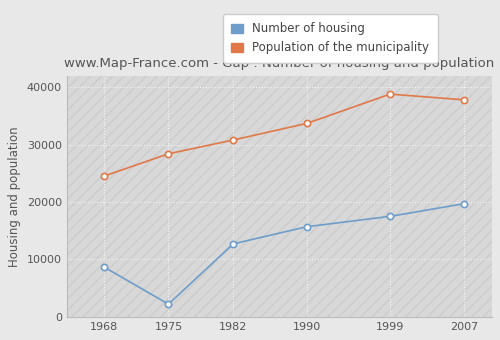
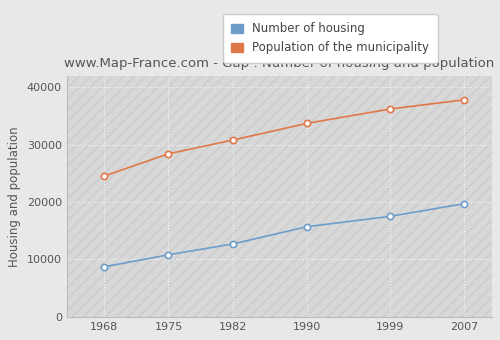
Number of housing/1975: 2200 -> 10800
Population of the municipality/1999: 38800 -> 36200
